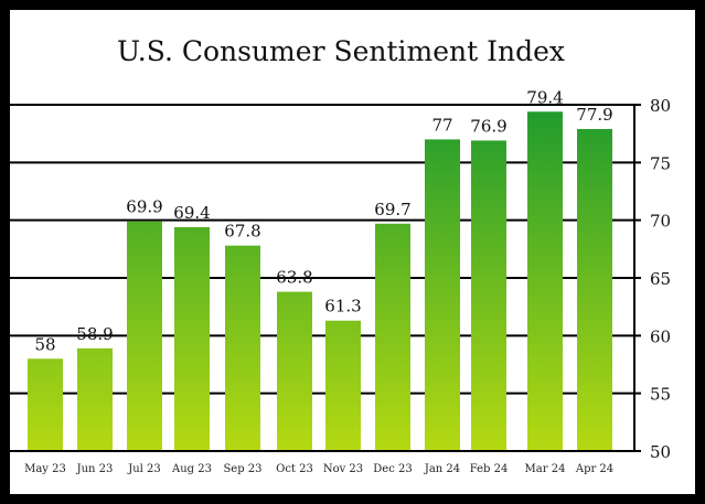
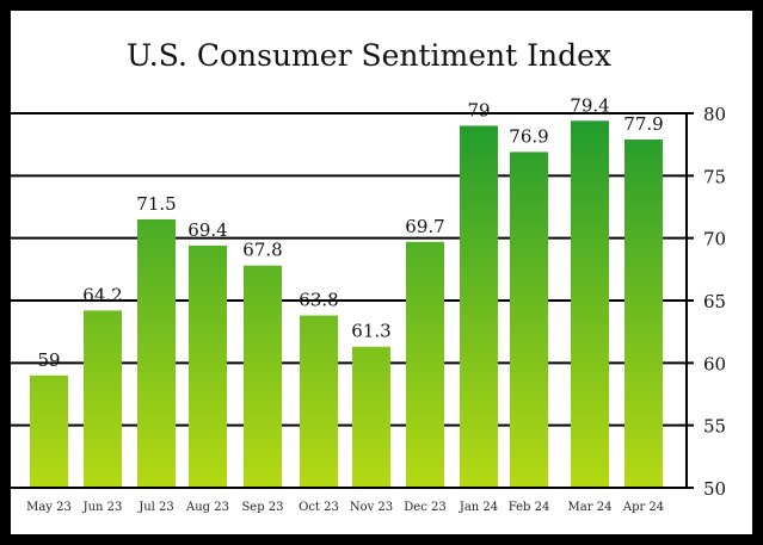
May 23: 58 -> 59
Jun 23: 58.9 -> 64.2
Jul 23: 69.9 -> 71.5
Jan 24: 77 -> 79
